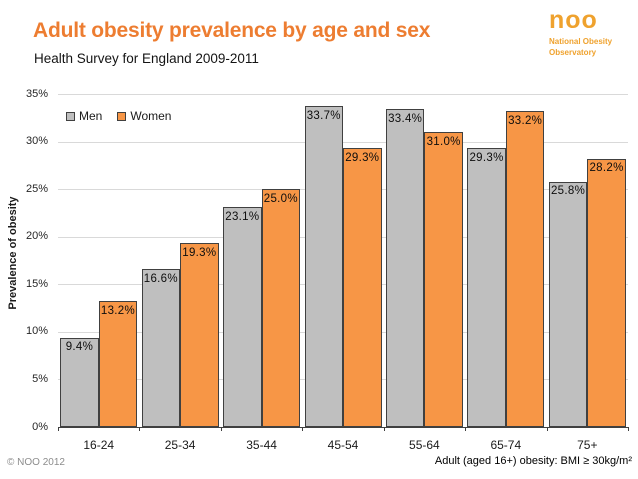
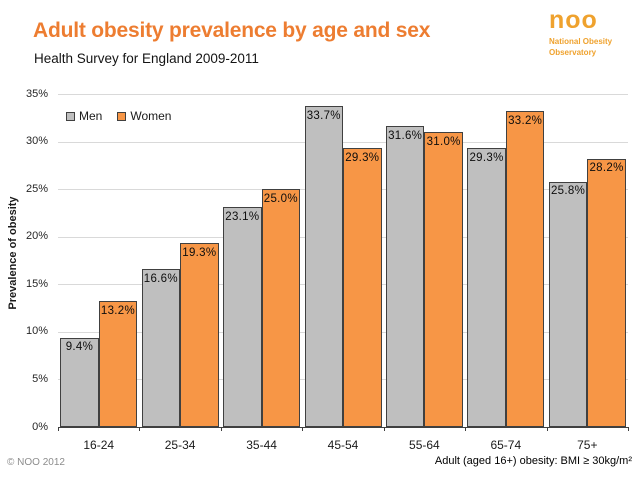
Men/55-64: 33.4% -> 31.6%
